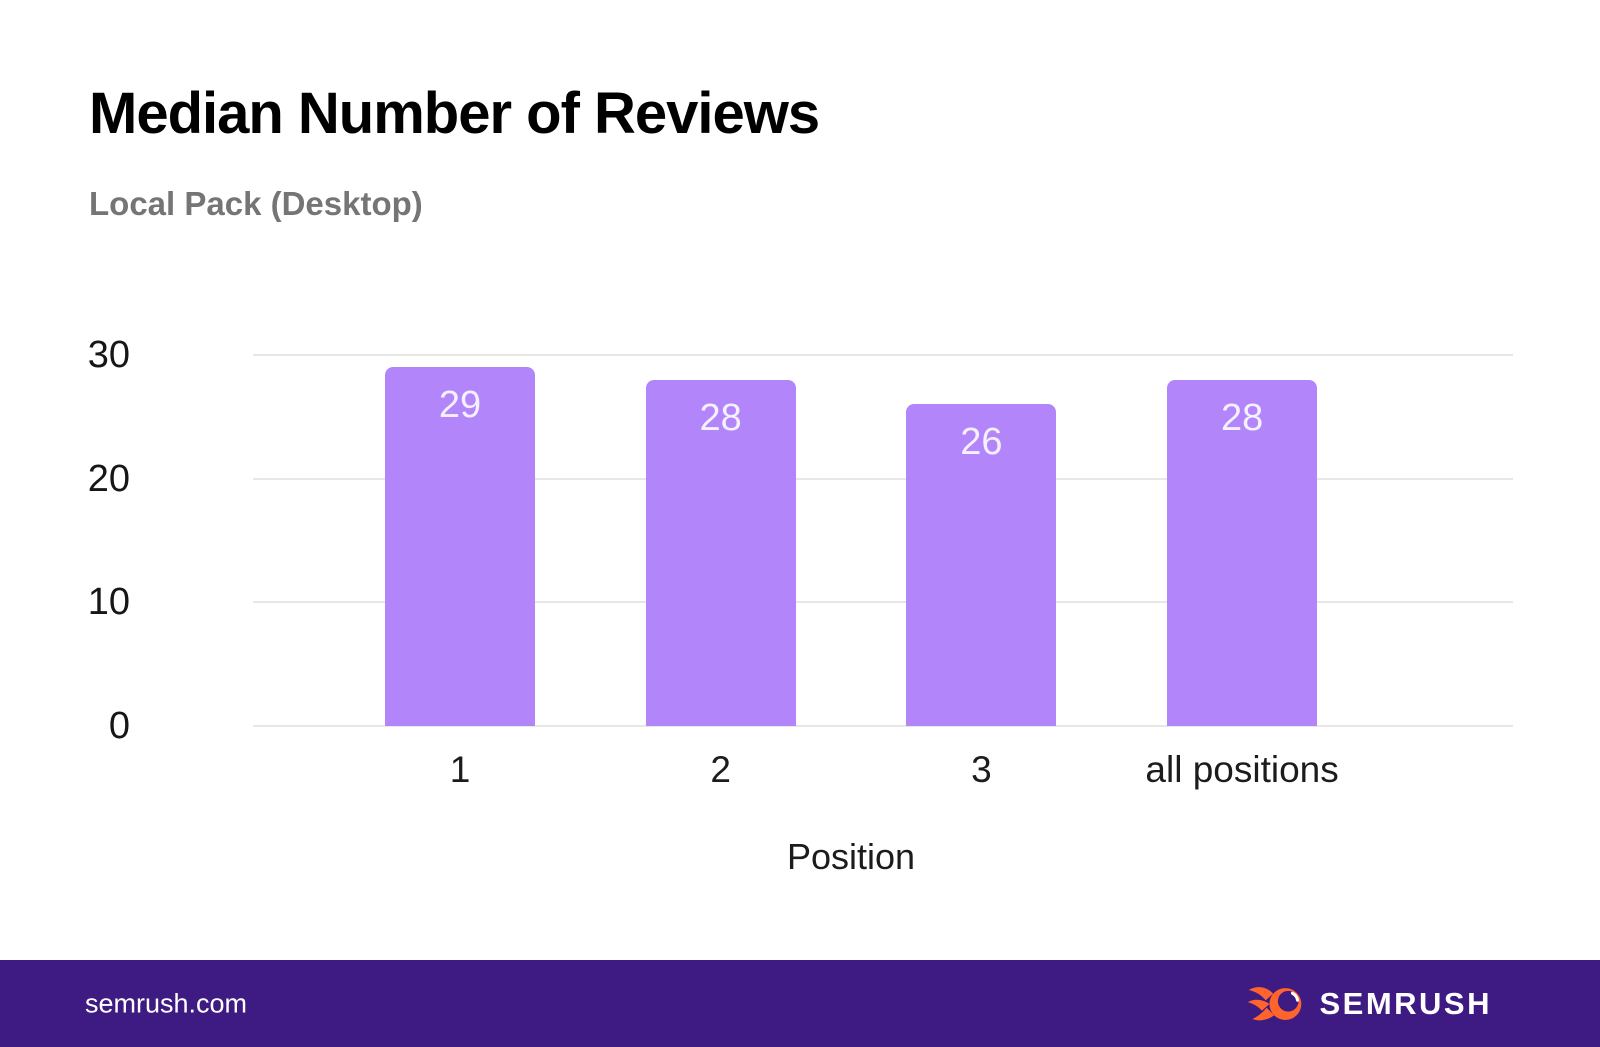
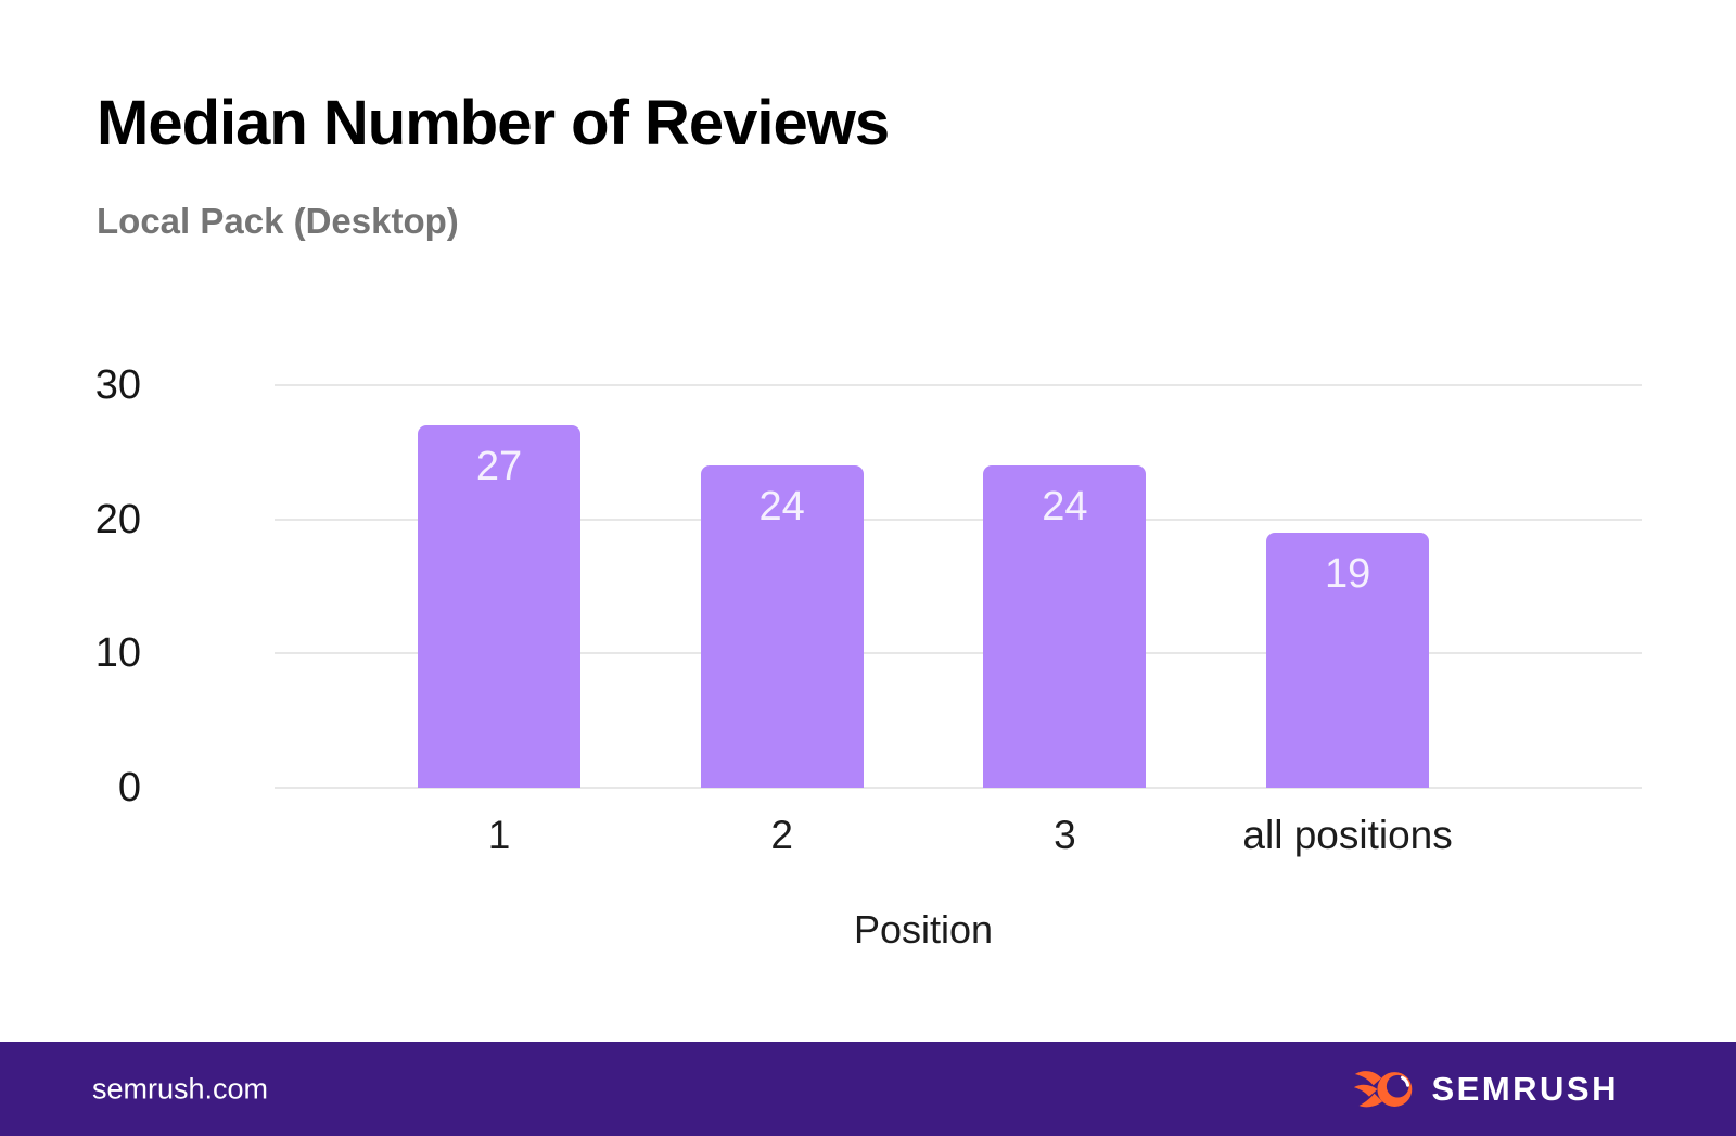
1: 29 -> 27
2: 28 -> 24
3: 26 -> 24
all positions: 28 -> 19
